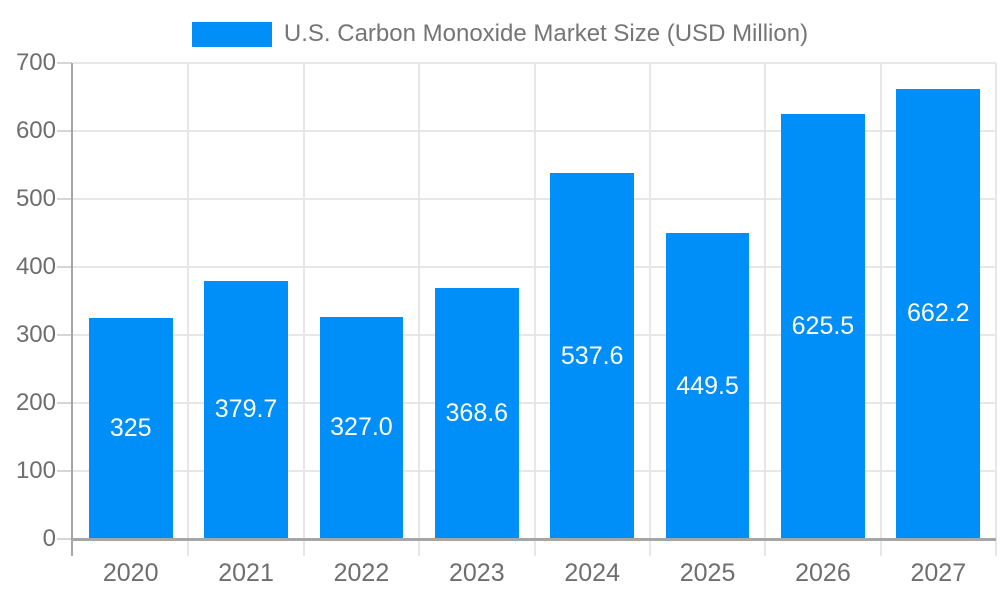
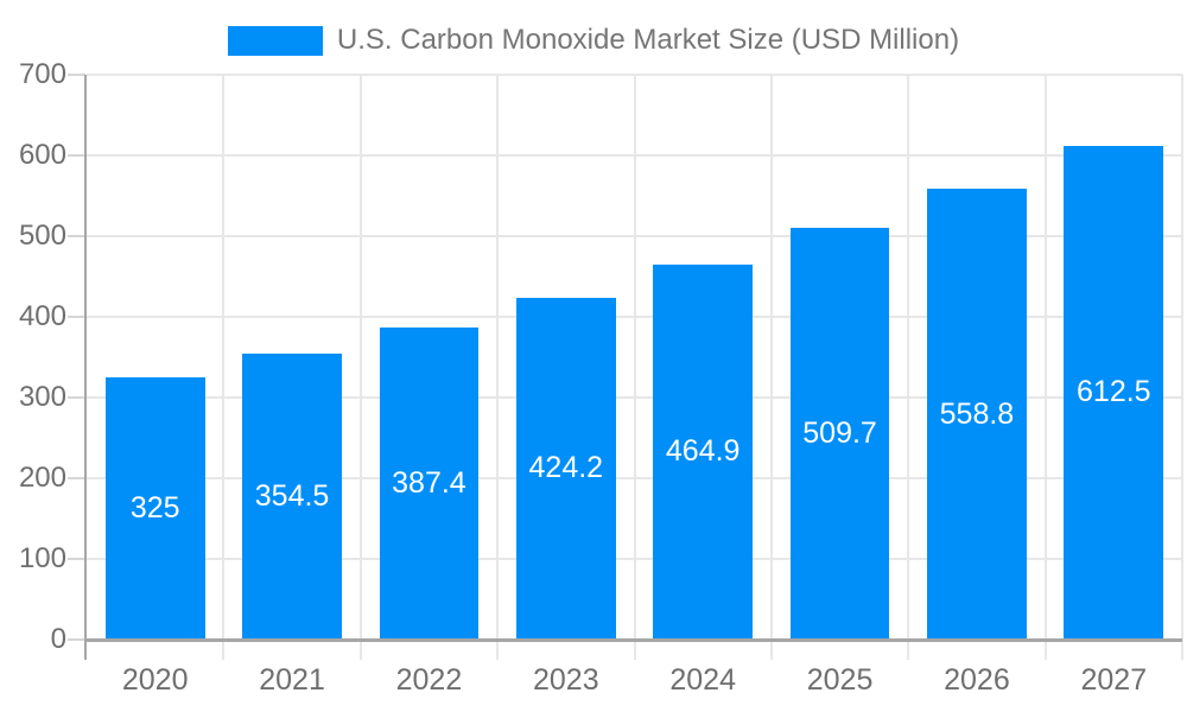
2021: 379.7 -> 354.5
2022: 327.0 -> 387.4
2023: 368.6 -> 424.2
2024: 537.6 -> 464.9
2025: 449.5 -> 509.7
2026: 625.5 -> 558.8
2027: 662.2 -> 612.5
